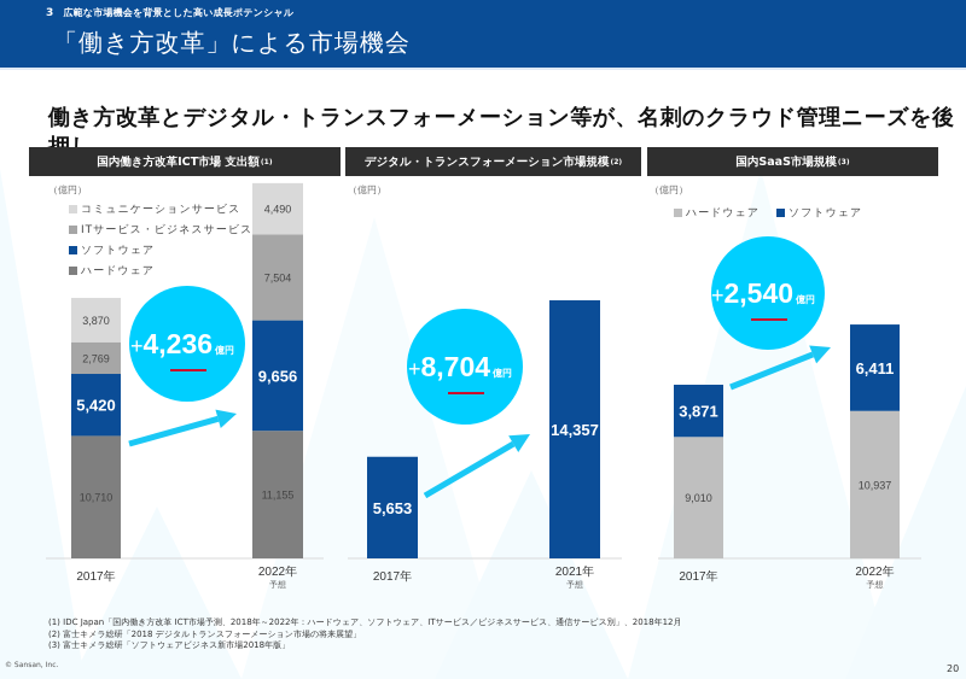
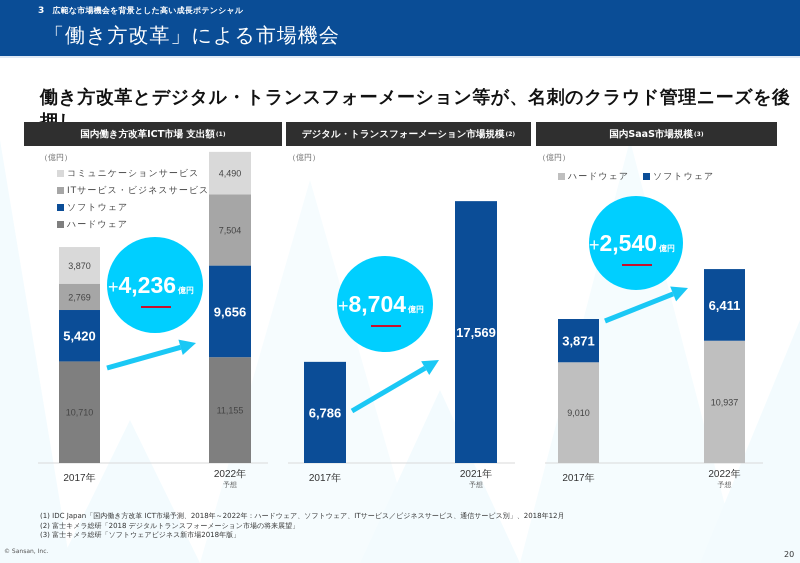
デジタル・トランスフォーメーション市場規模/2017年: 5,653 -> 6,786
デジタル・トランスフォーメーション市場規模/2021年: 14,357 -> 17,569
